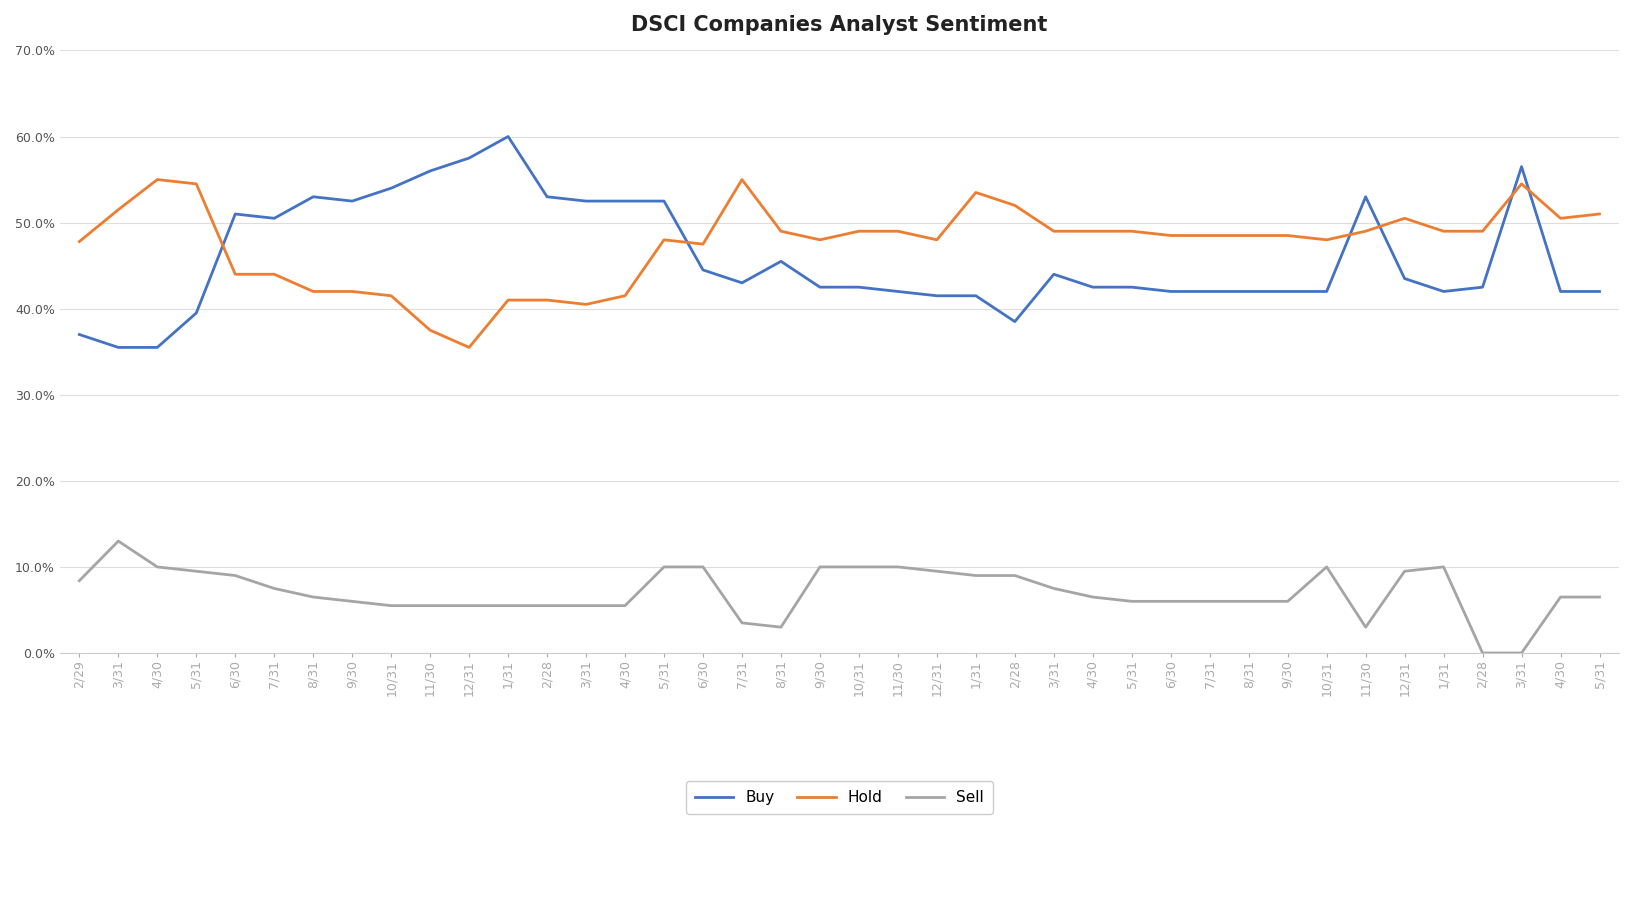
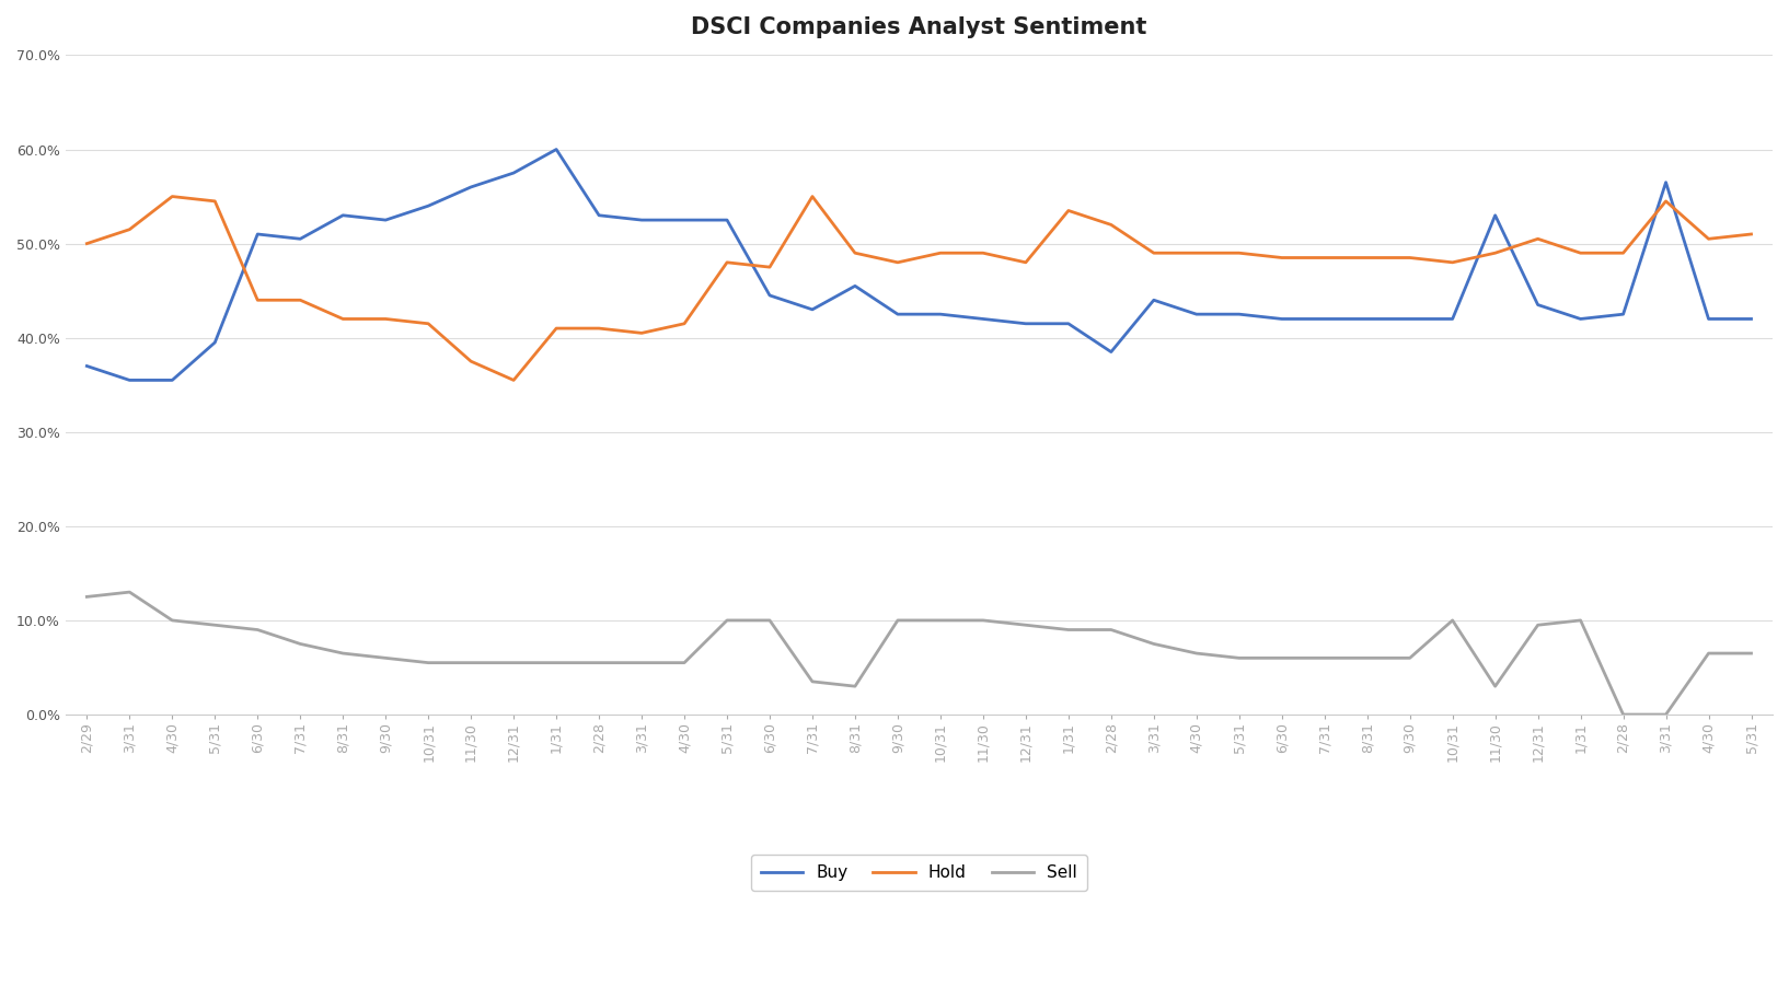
Hold/2/29: 47.8% -> 50.0%
Sell/2/29: 8.4% -> 12.5%
